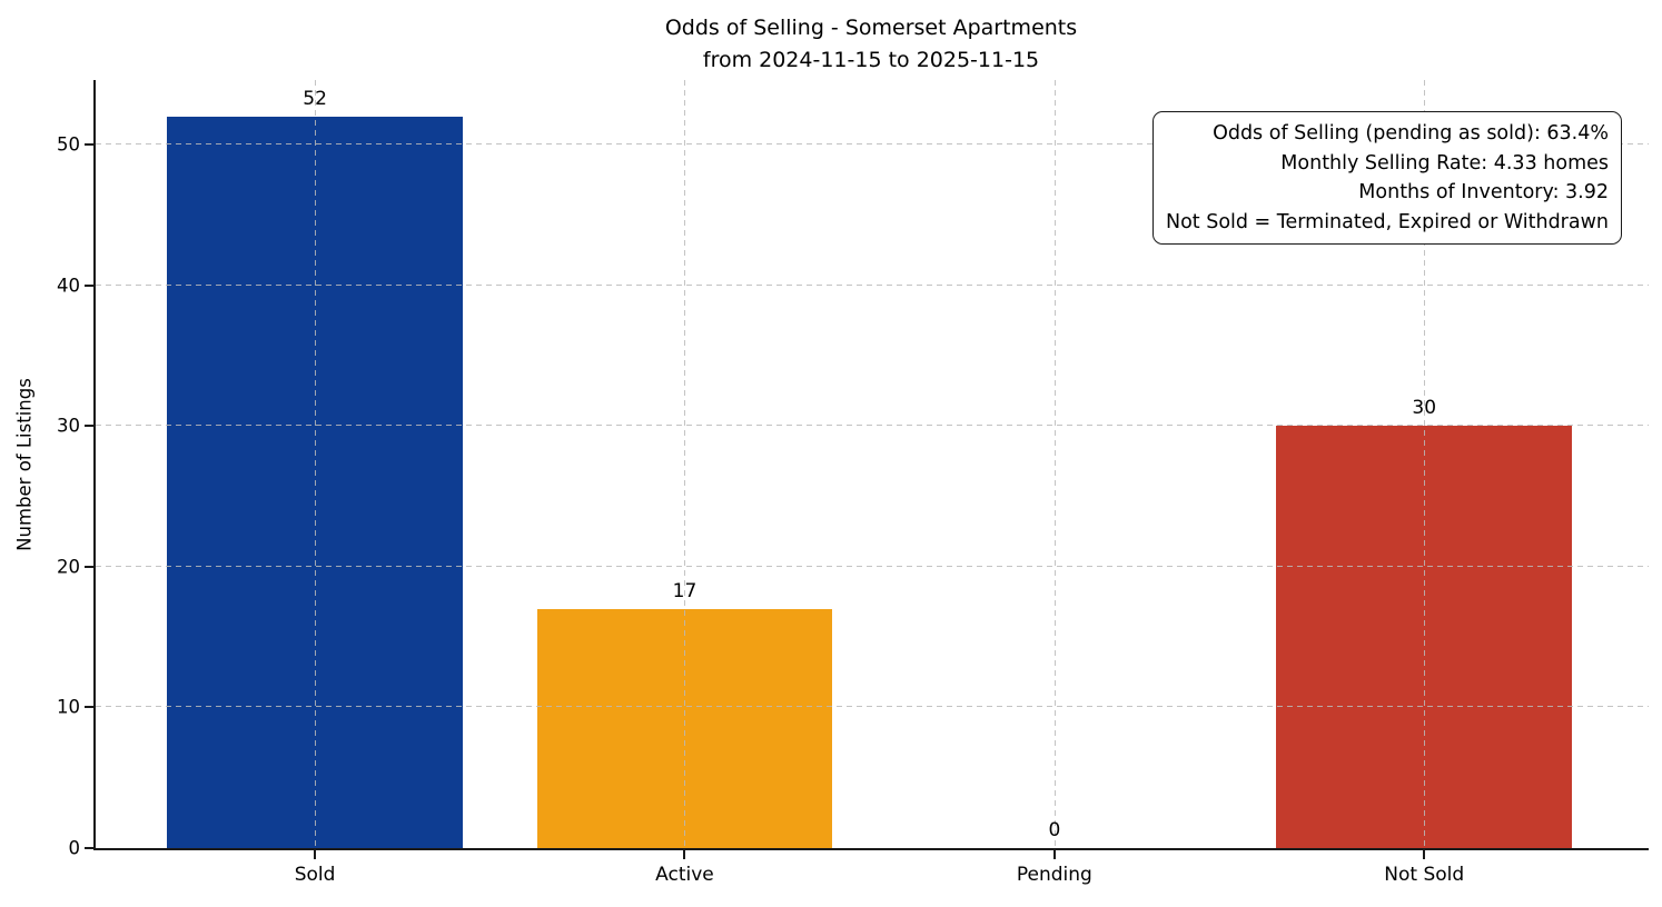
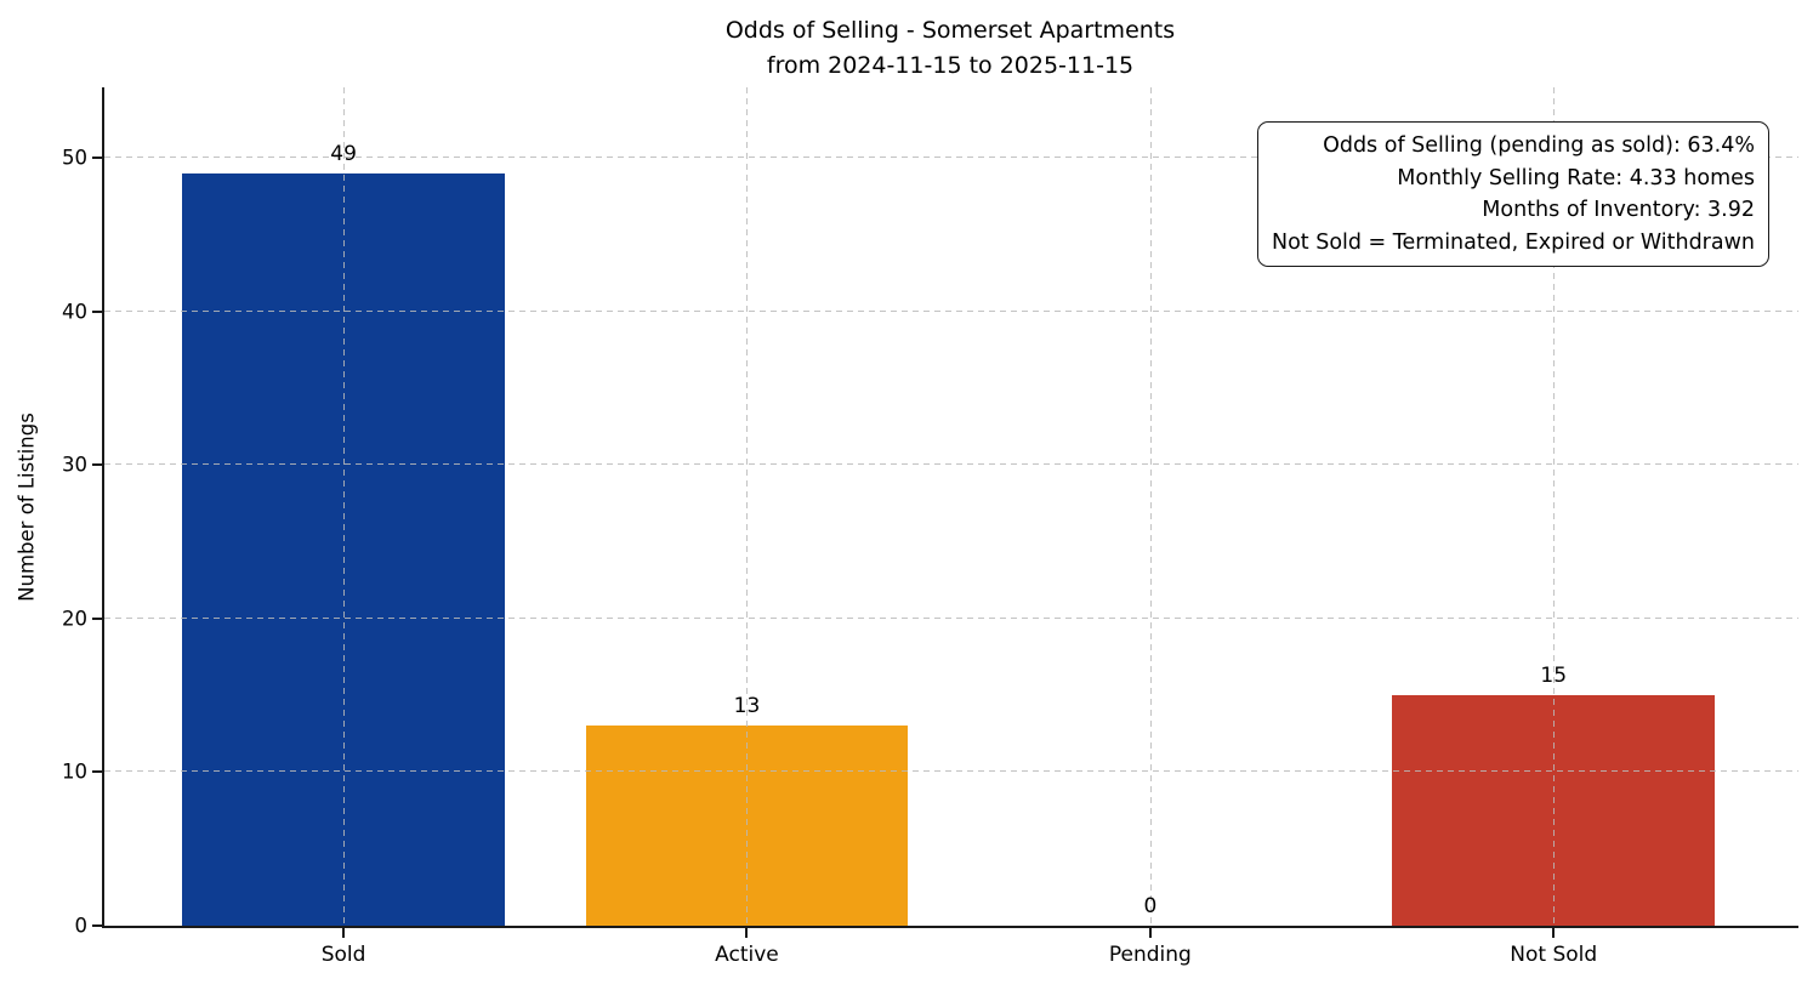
Sold: 52 -> 49
Active: 17 -> 13
Not Sold: 30 -> 15
